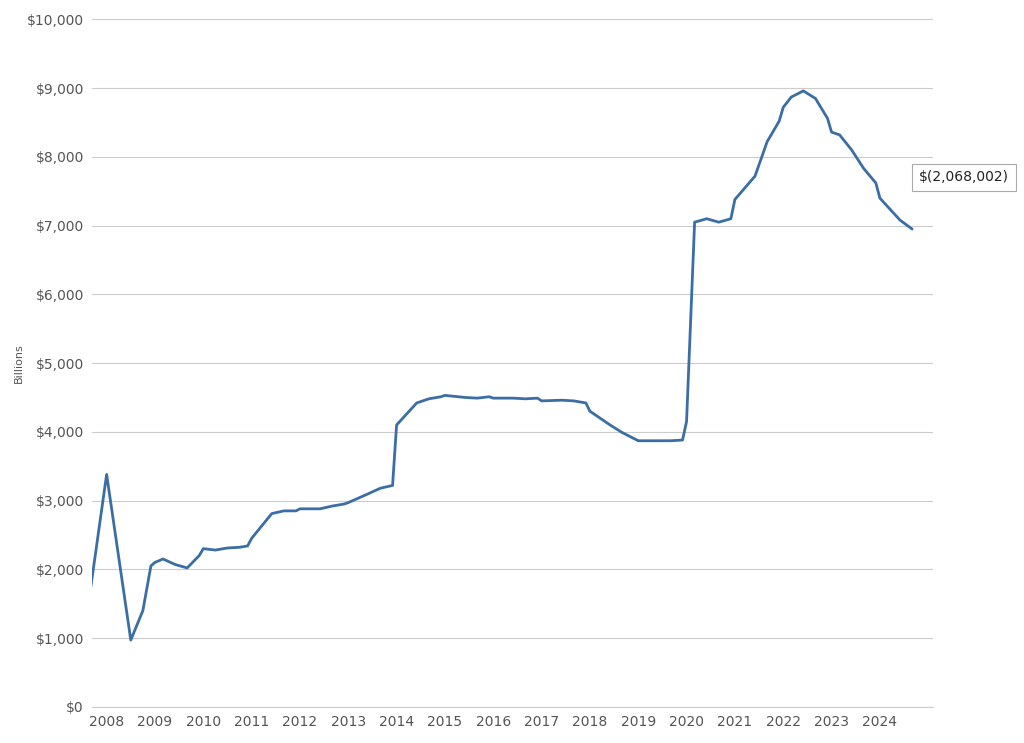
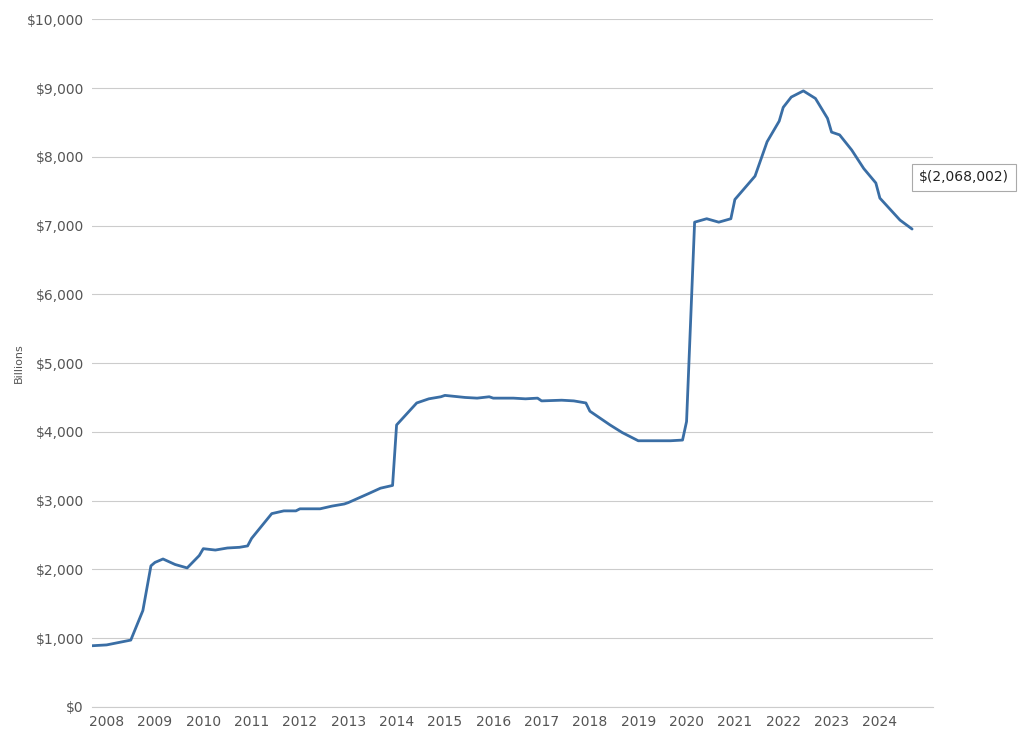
2008: $3,380 -> $900
